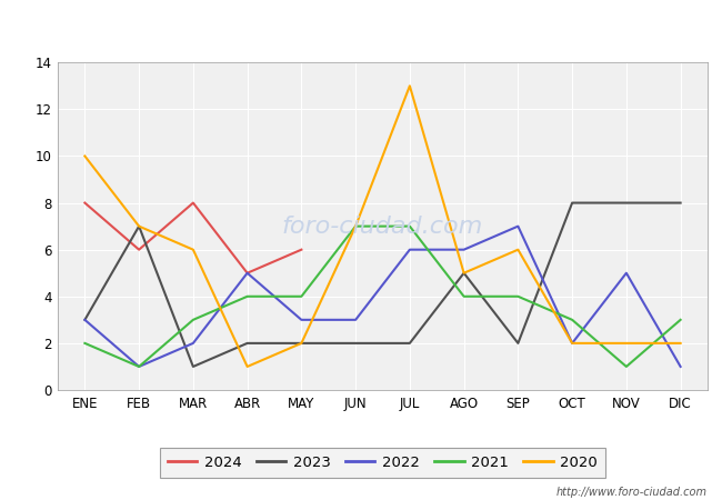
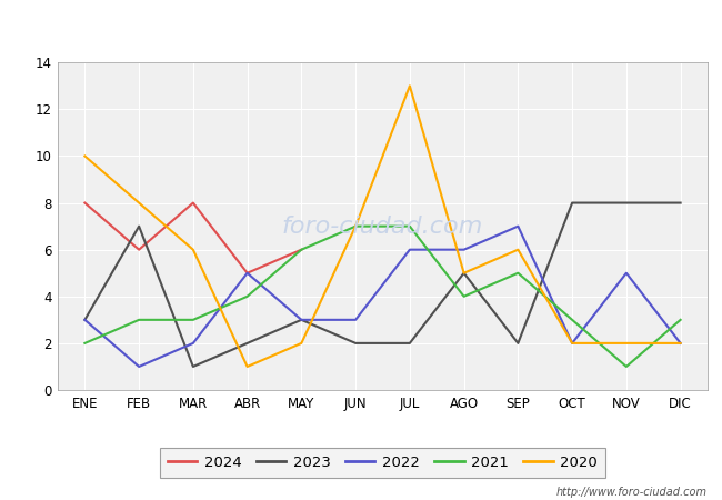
2021/FEB: 1 -> 3
2020/FEB: 7 -> 8
2023/MAY: 2 -> 3
2021/MAY: 4 -> 6
2021/SEP: 4 -> 5
2022/DIC: 1 -> 2
